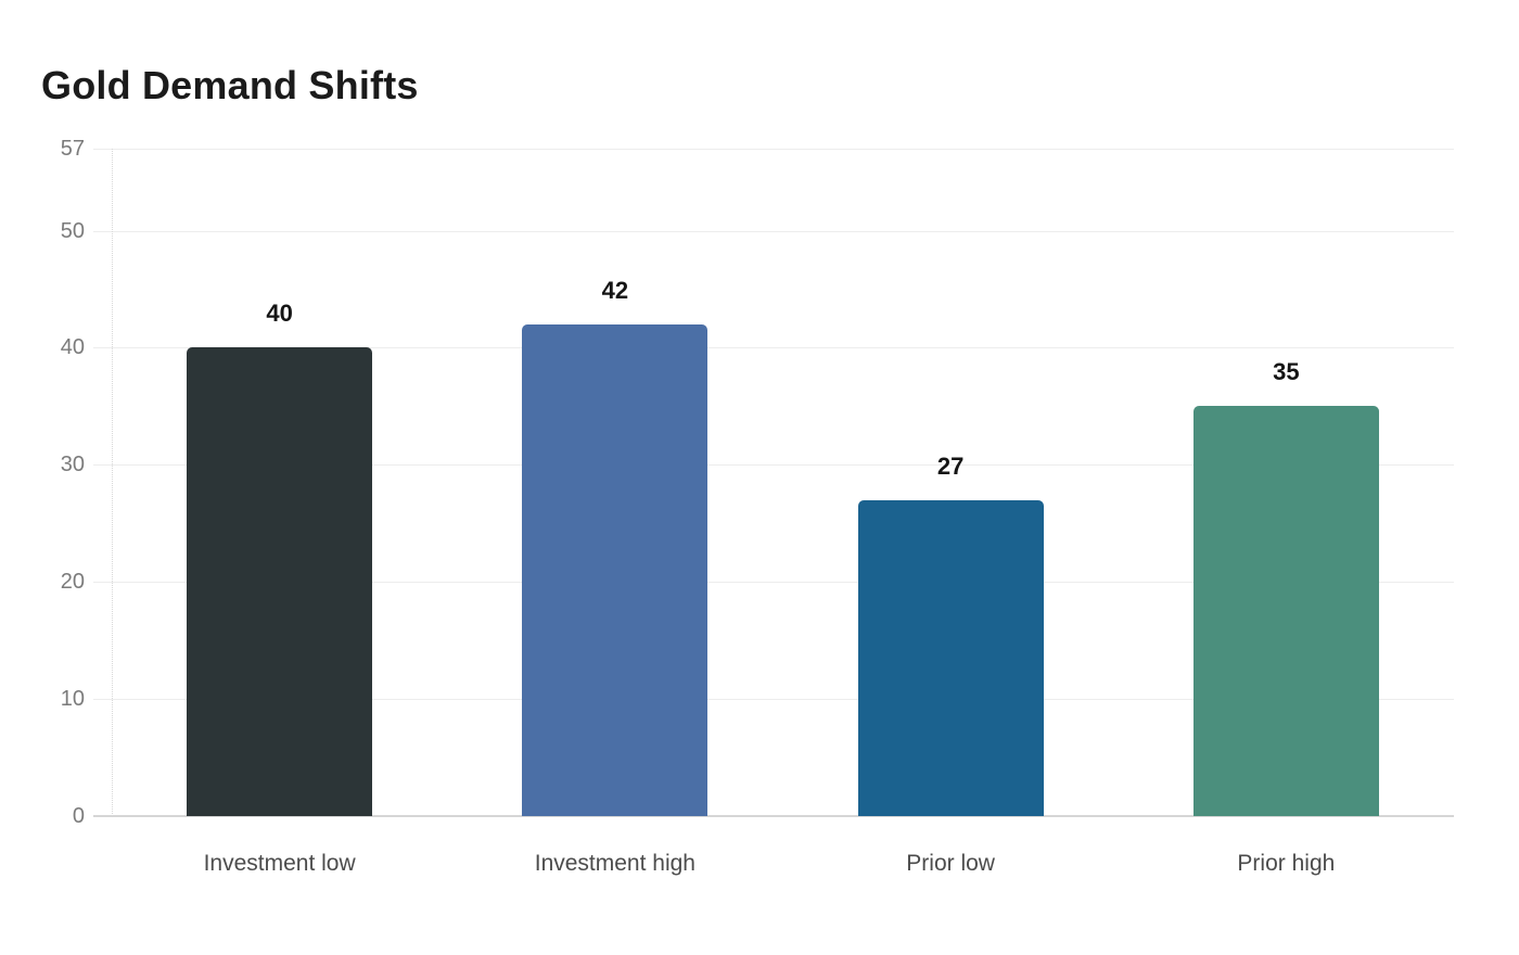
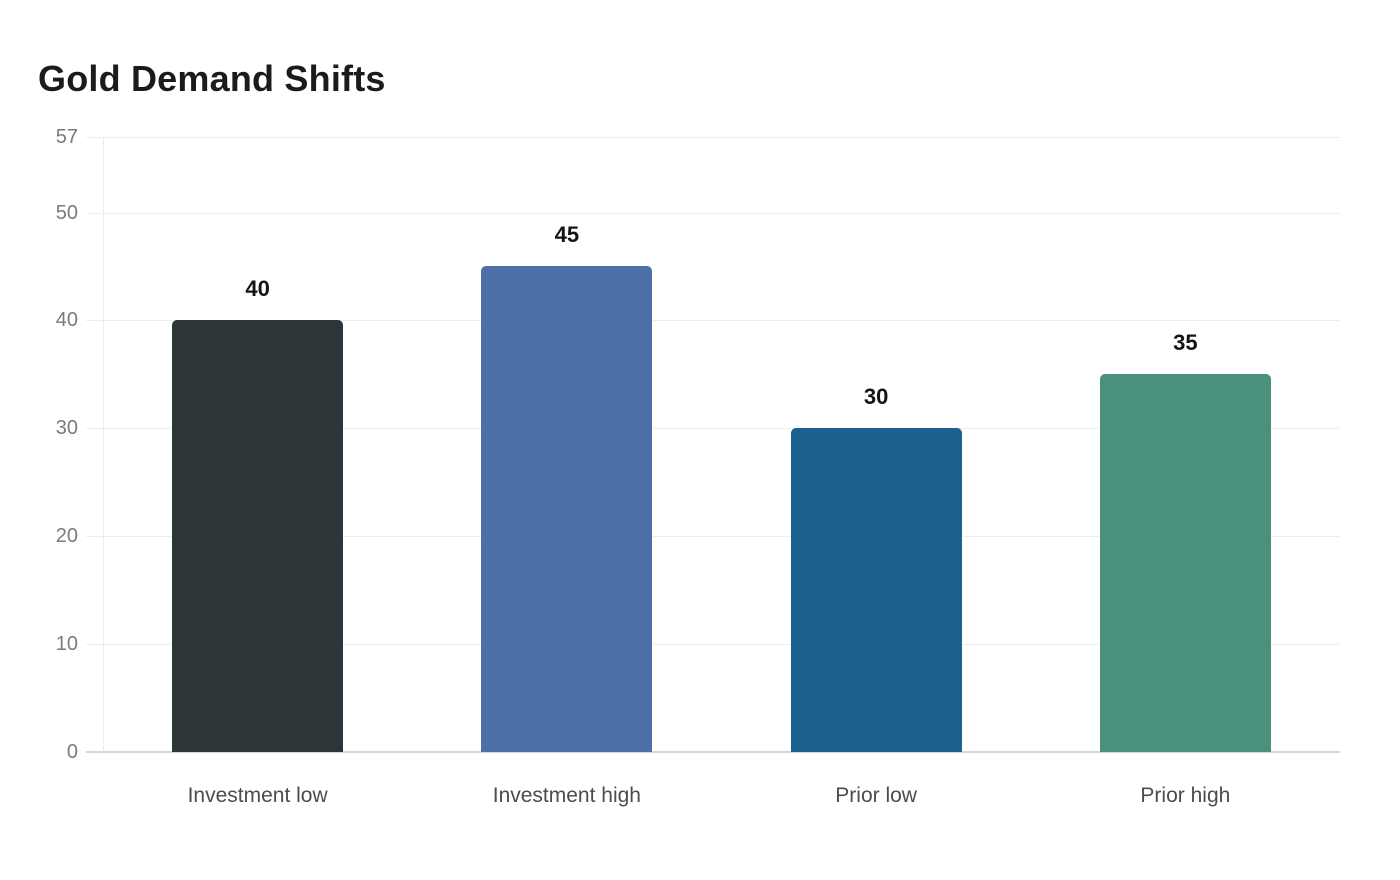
Investment high: 42 -> 45
Prior low: 27 -> 30
